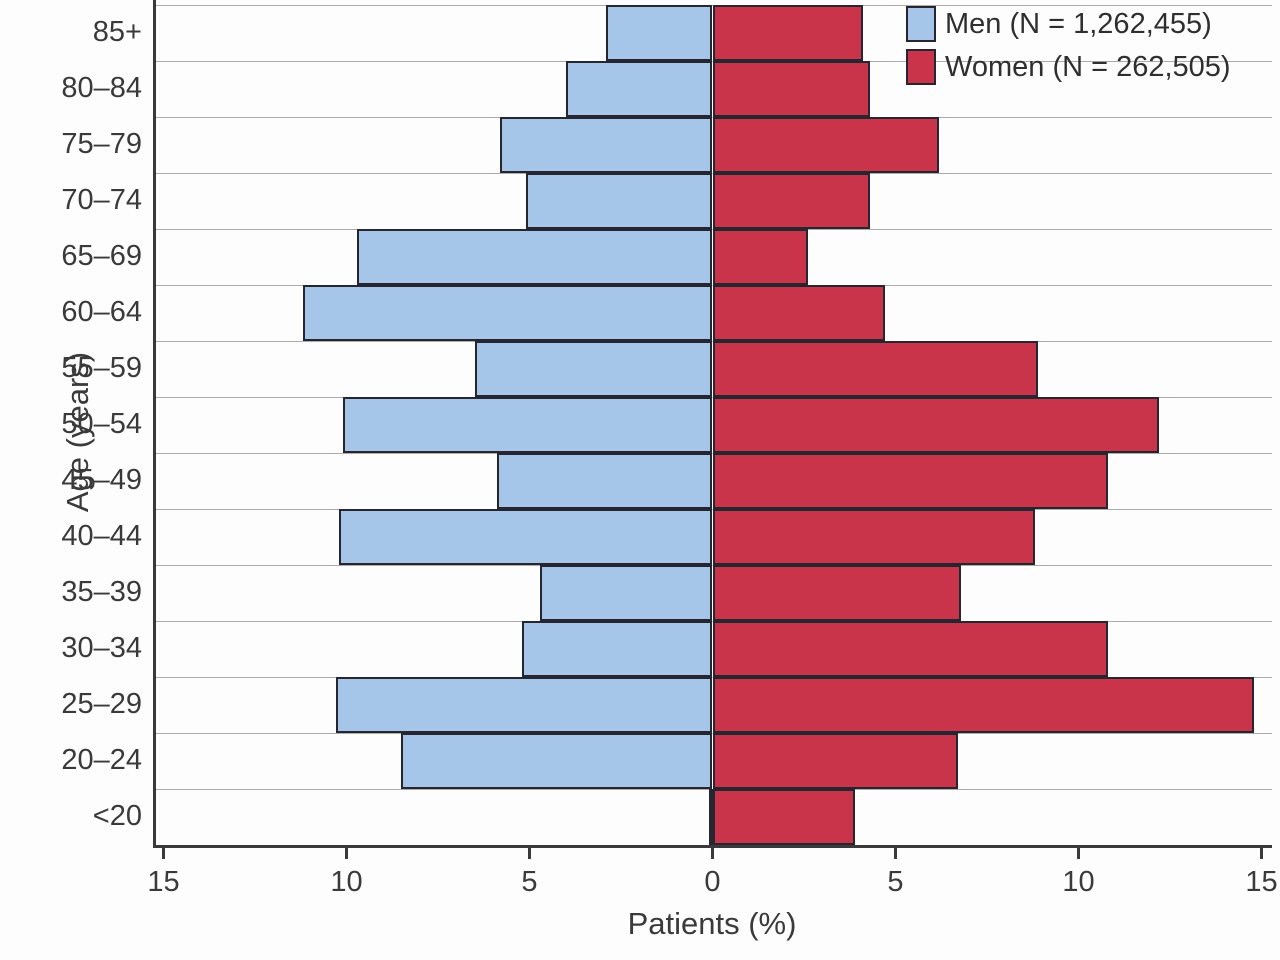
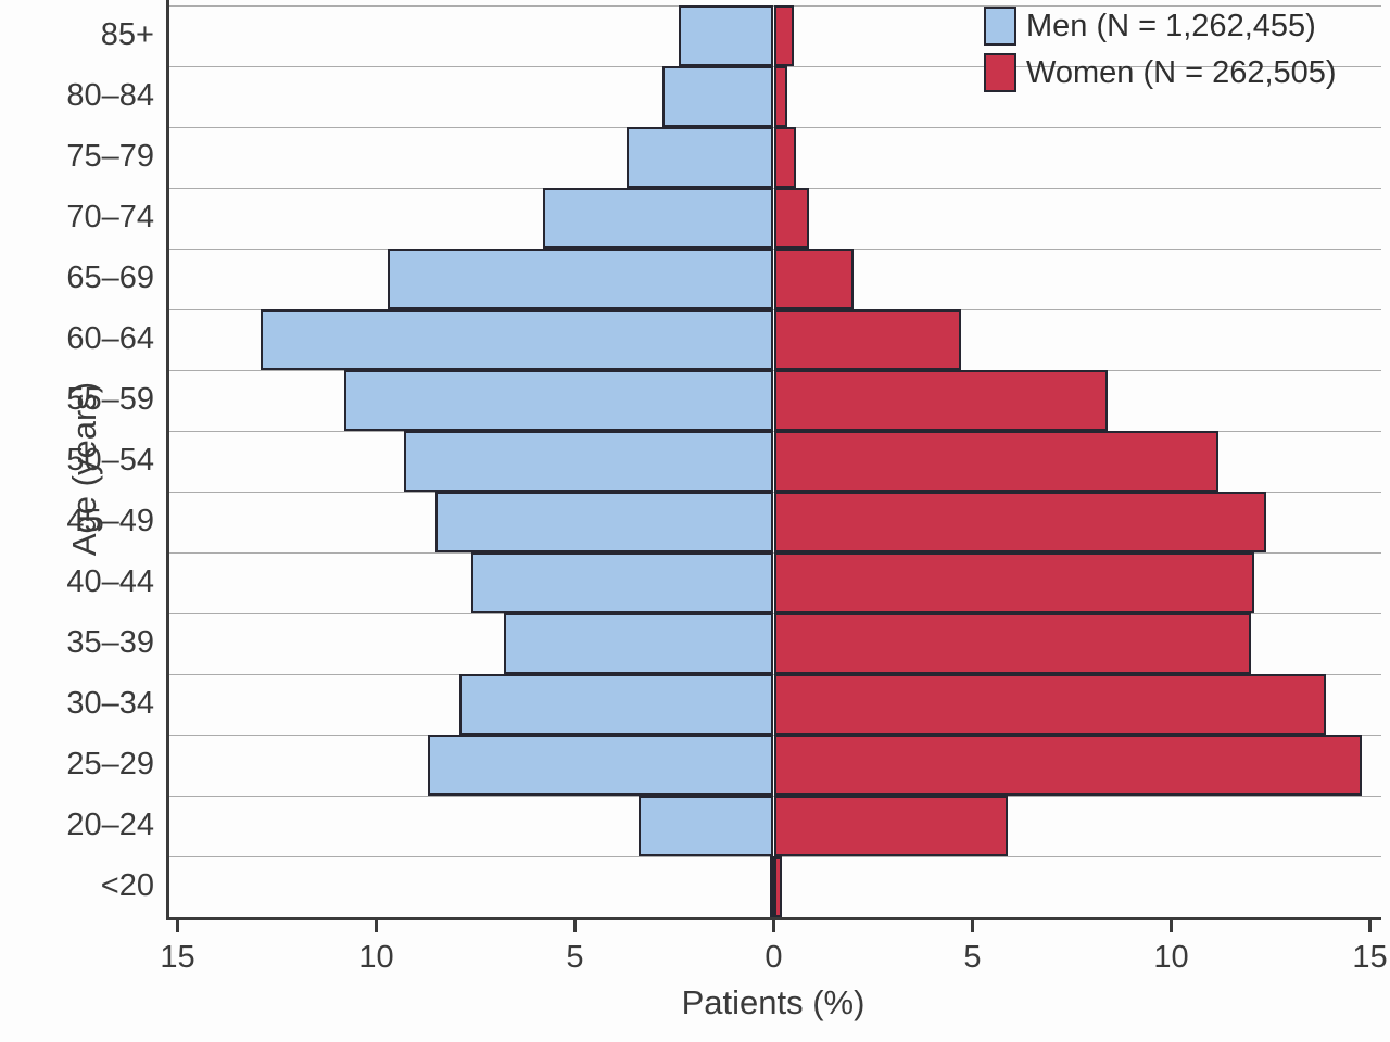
Men (N = 1,262,455)/85+: 2.9 -> 2.4
Women (N = 262,505)/85+: 4.1 -> 0.5
Men (N = 1,262,455)/80–84: 4.0 -> 2.8
Women (N = 262,505)/80–84: 4.3 -> 0.3
Men (N = 1,262,455)/75–79: 5.8 -> 3.7
Women (N = 262,505)/75–79: 6.2 -> 0.6
Men (N = 1,262,455)/70–74: 5.1 -> 5.8
Women (N = 262,505)/70–74: 4.3 -> 0.9
Women (N = 262,505)/65–69: 2.6 -> 2.0
Men (N = 1,262,455)/60–64: 11.2 -> 12.9
Men (N = 1,262,455)/55–59: 6.5 -> 10.8
Women (N = 262,505)/55–59: 8.9 -> 8.4
Men (N = 1,262,455)/50–54: 10.1 -> 9.3
Women (N = 262,505)/50–54: 12.2 -> 11.2
Men (N = 1,262,455)/45–49: 5.9 -> 8.5
Women (N = 262,505)/45–49: 10.8 -> 12.4
Men (N = 1,262,455)/40–44: 10.2 -> 7.6
Women (N = 262,505)/40–44: 8.8 -> 12.1
Men (N = 1,262,455)/35–39: 4.7 -> 6.8
Women (N = 262,505)/35–39: 6.8 -> 12.0
Men (N = 1,262,455)/30–34: 5.2 -> 7.9
Women (N = 262,505)/30–34: 10.8 -> 13.9
Men (N = 1,262,455)/25–29: 10.3 -> 8.7
Men (N = 1,262,455)/20–24: 8.5 -> 3.4
Women (N = 262,505)/20–24: 6.7 -> 5.9
Women (N = 262,505)/<20: 3.9 -> 0.2
